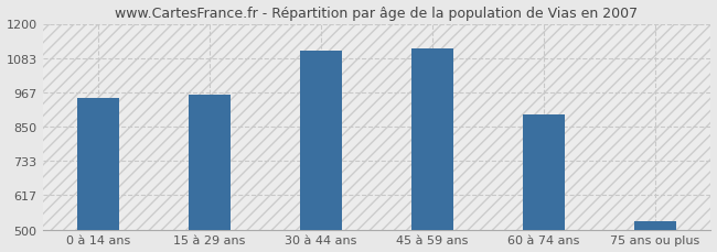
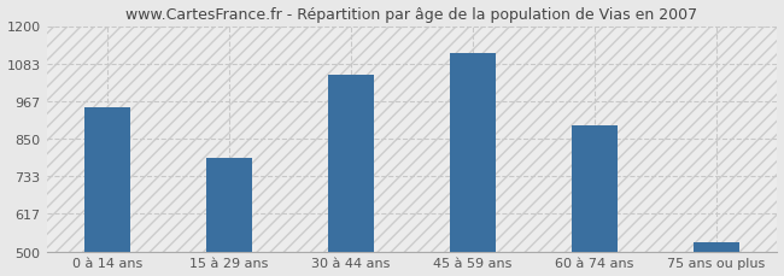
15 à 29 ans: 960 -> 790
30 à 44 ans: 1110 -> 1048
